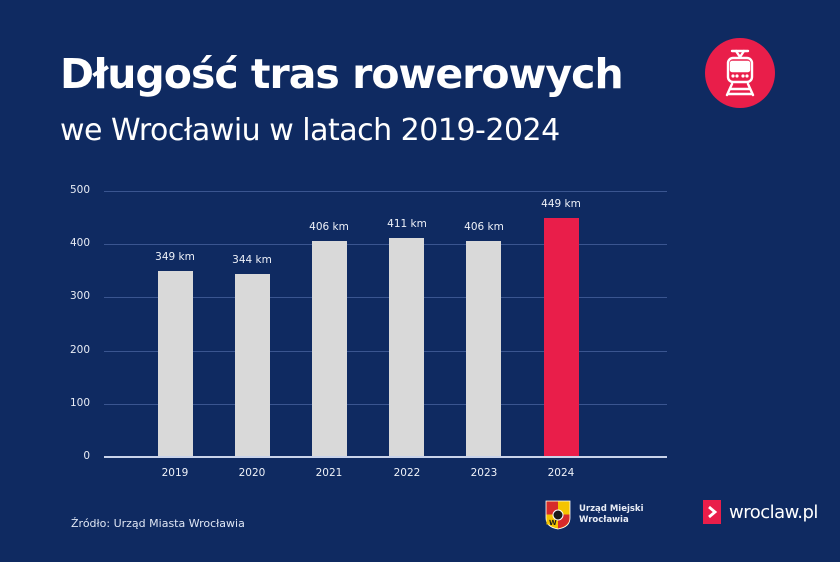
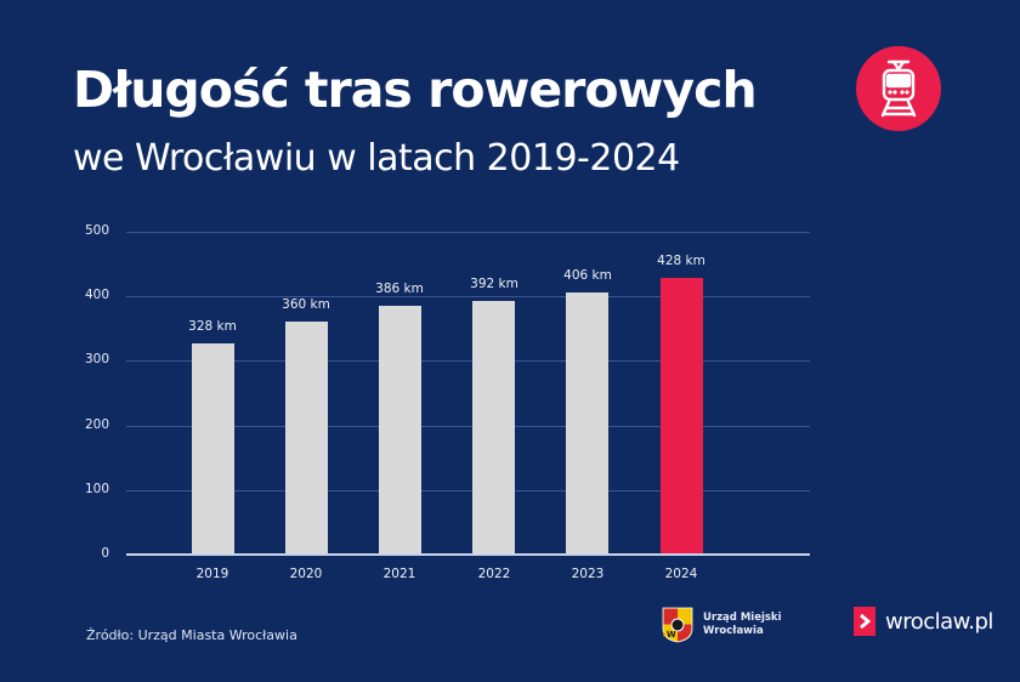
2019: 349 -> 328
2020: 344 -> 360
2021: 406 -> 386
2022: 411 -> 392
2024: 449 -> 428
